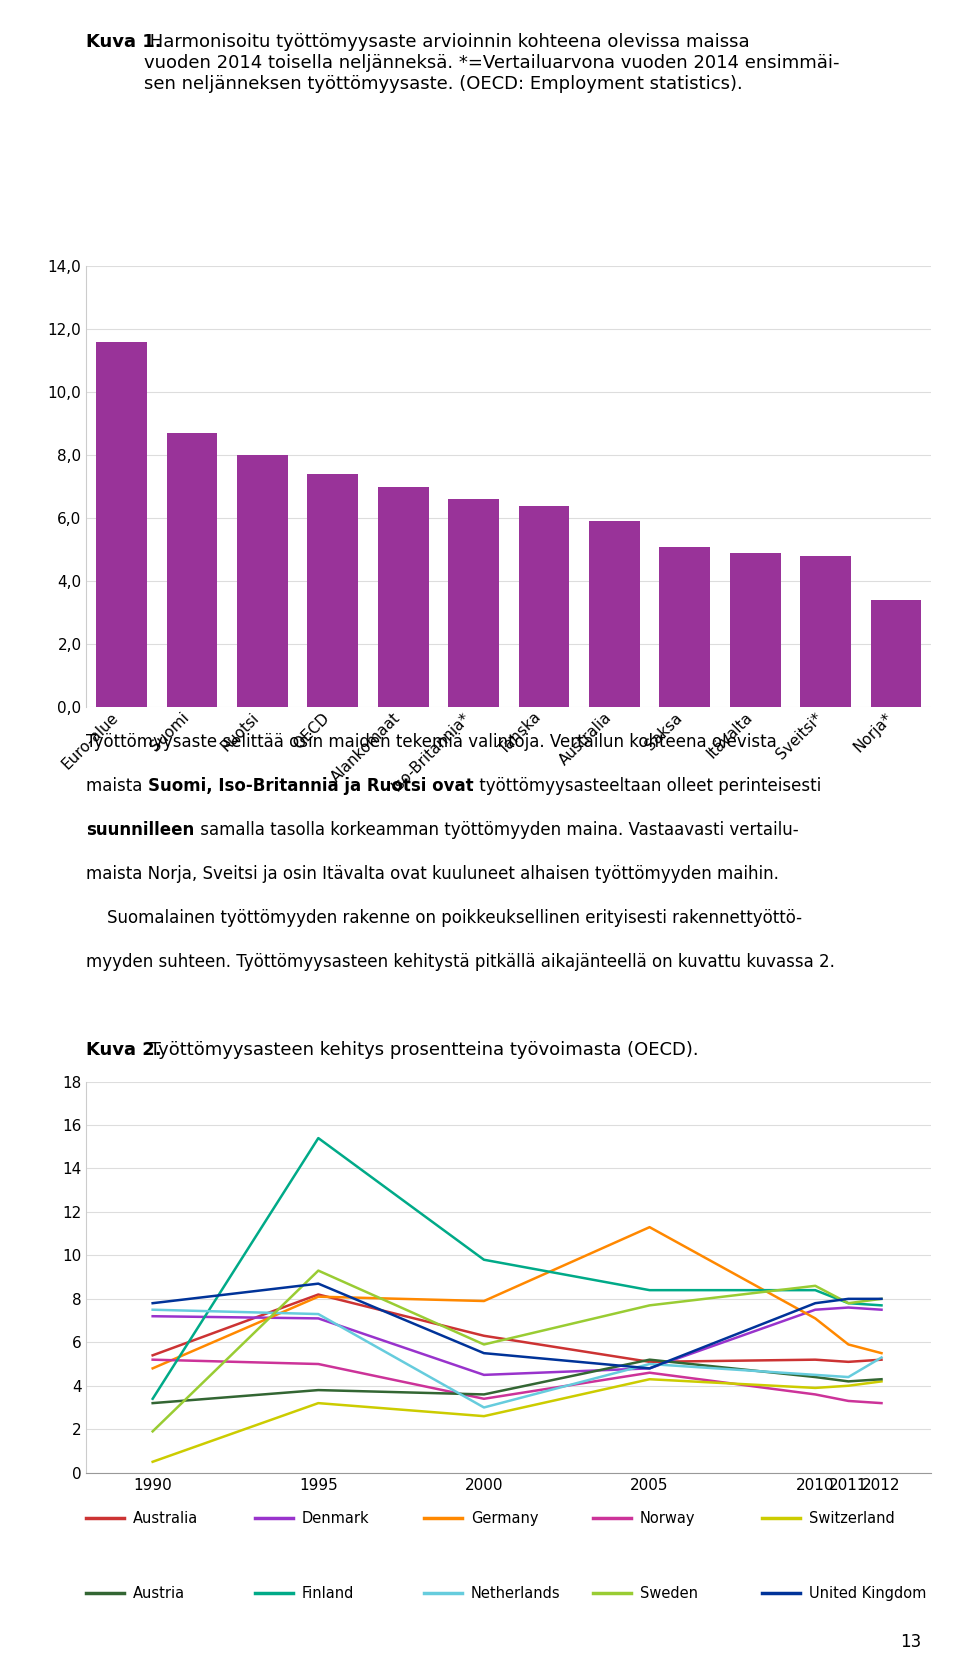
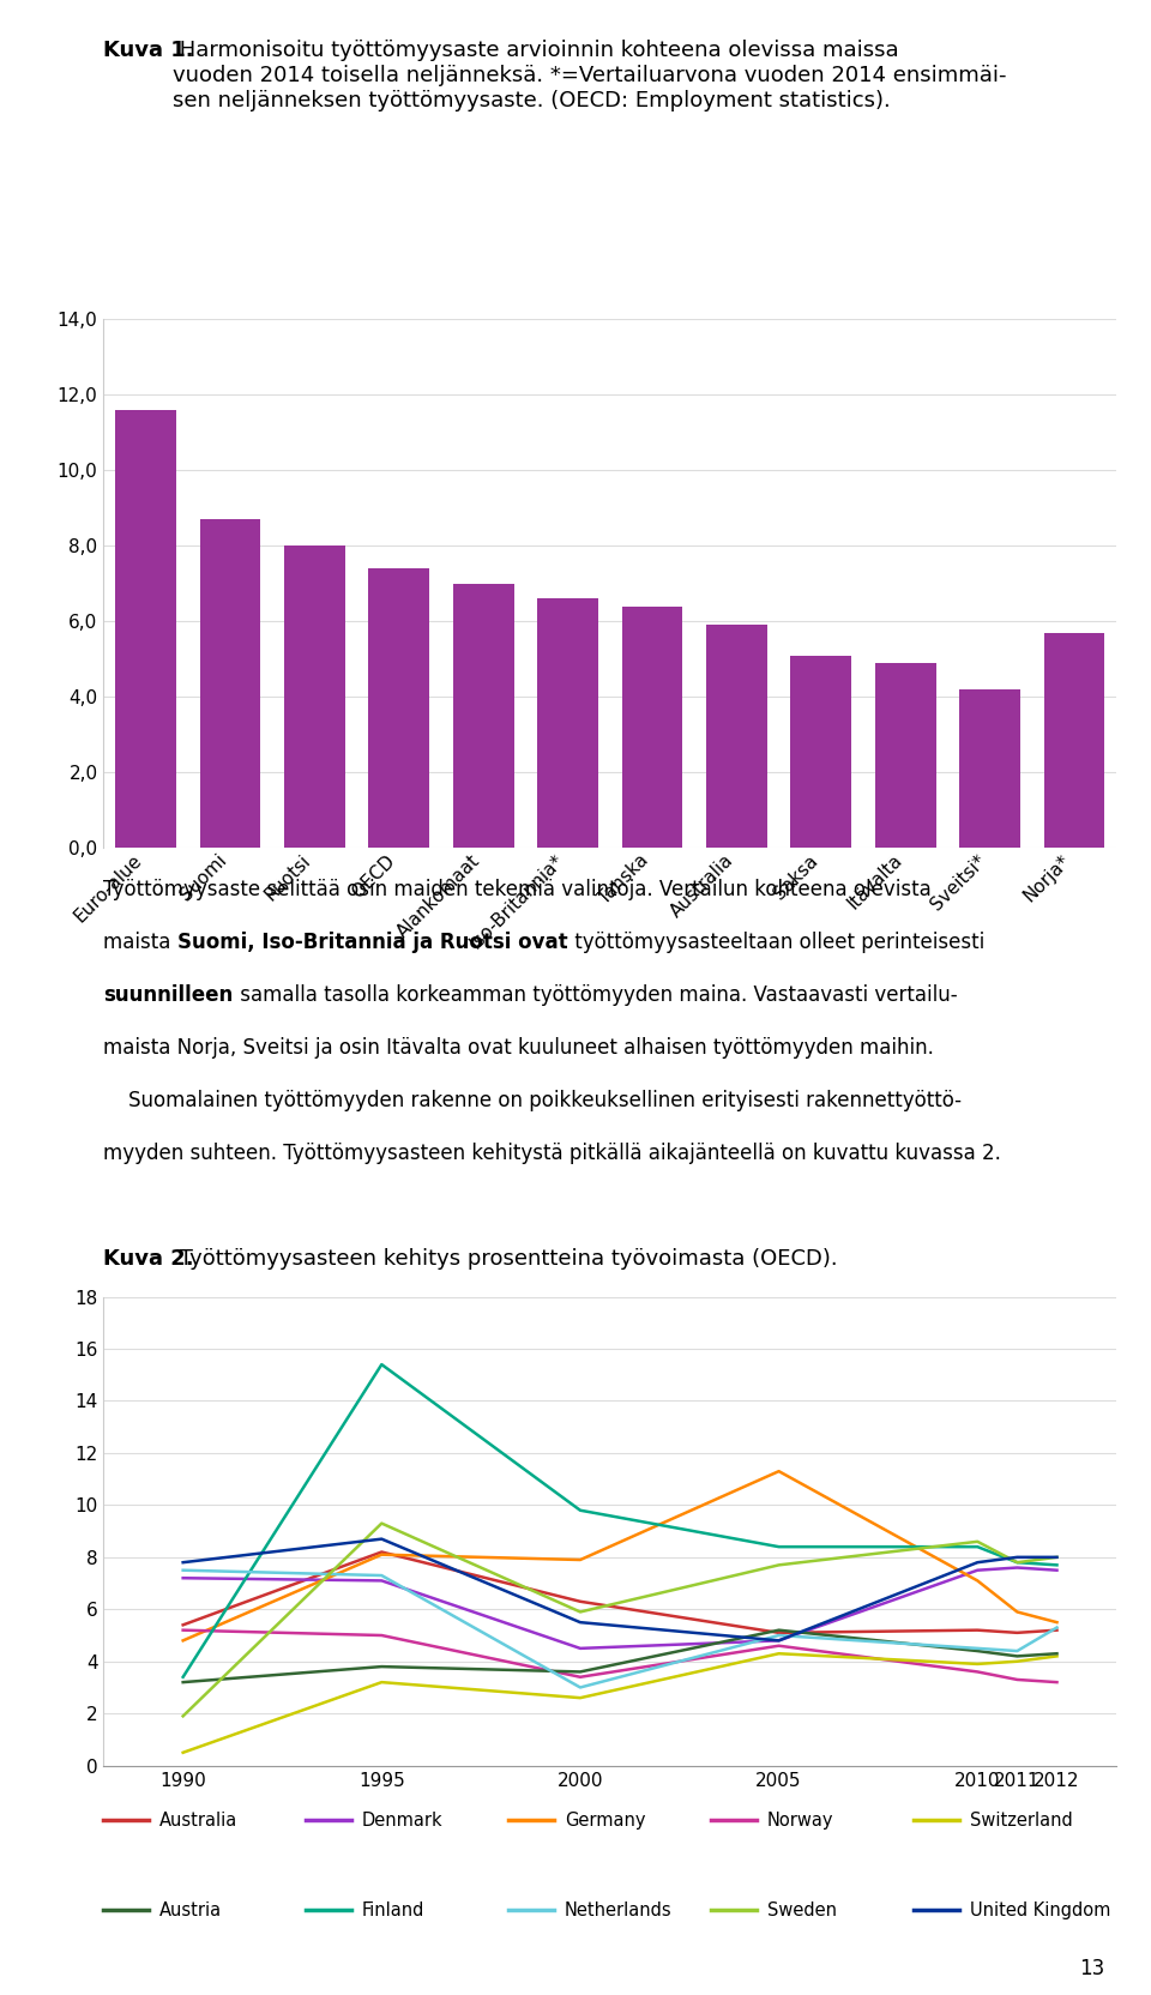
Sveitsi*: 4,8 -> 4,2
Norja*: 3,4 -> 5,7
